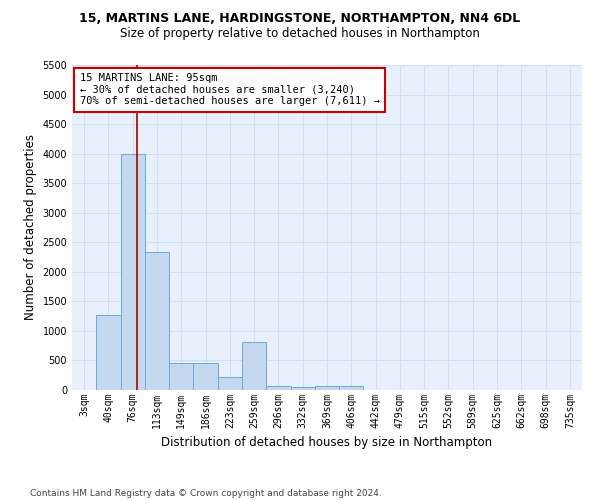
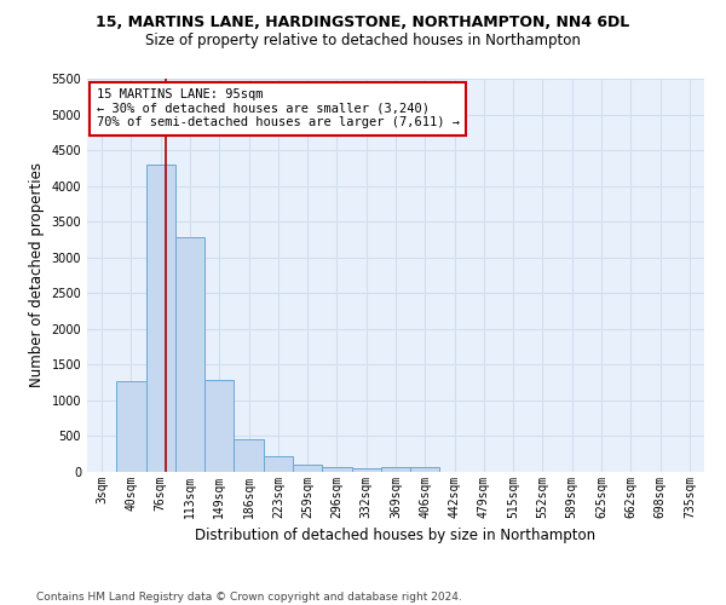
76sqm: 4000 -> 4300
113sqm: 2340 -> 3280
149sqm: 460 -> 1280
259sqm: 820 -> 100
